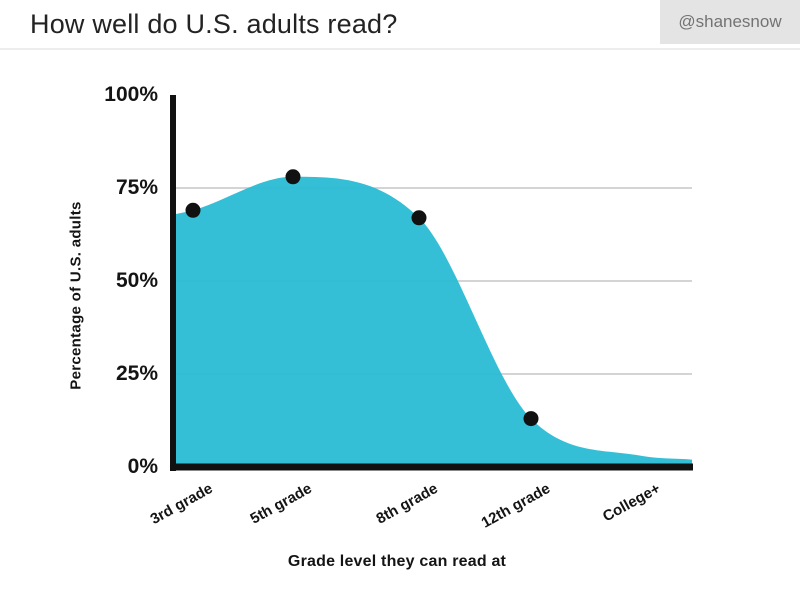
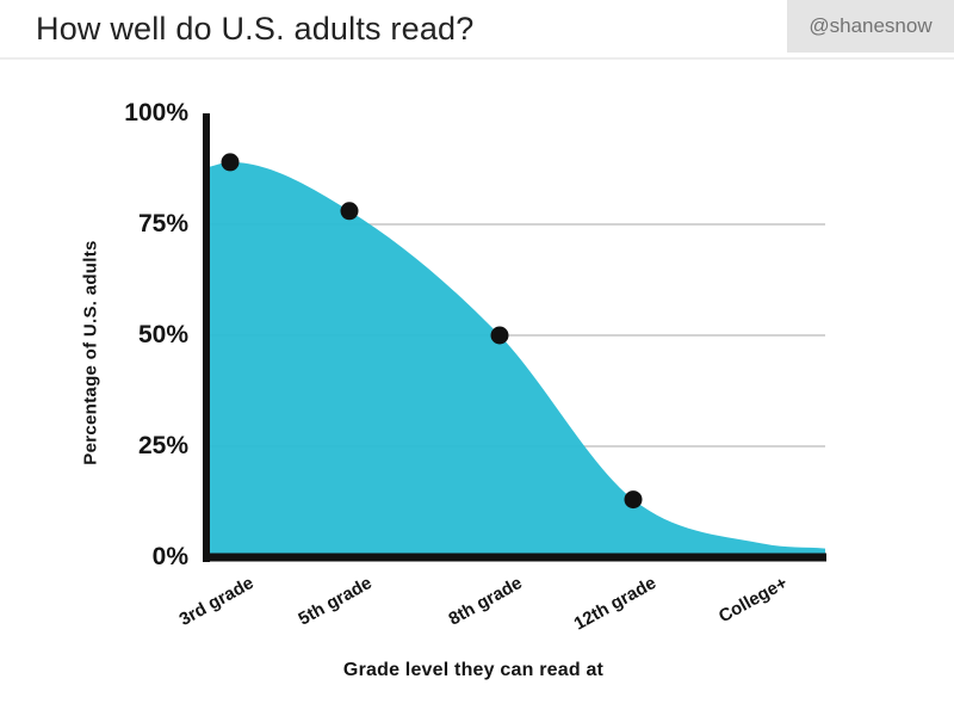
3rd grade: 69% -> 89%
8th grade: 67% -> 50%
